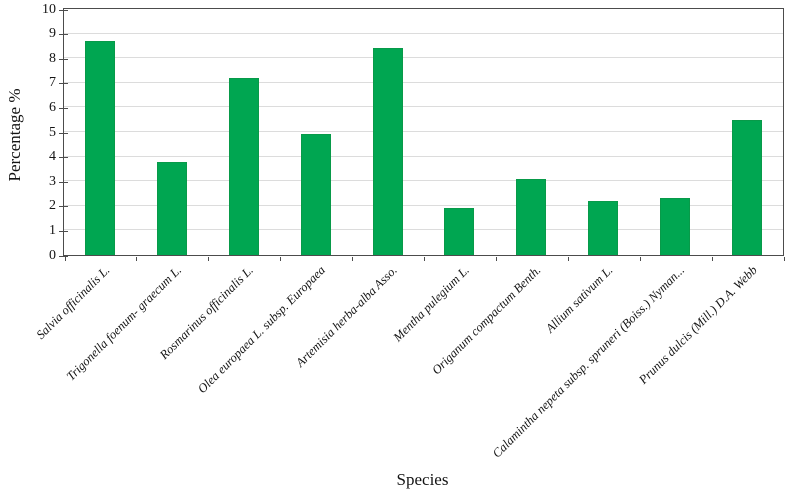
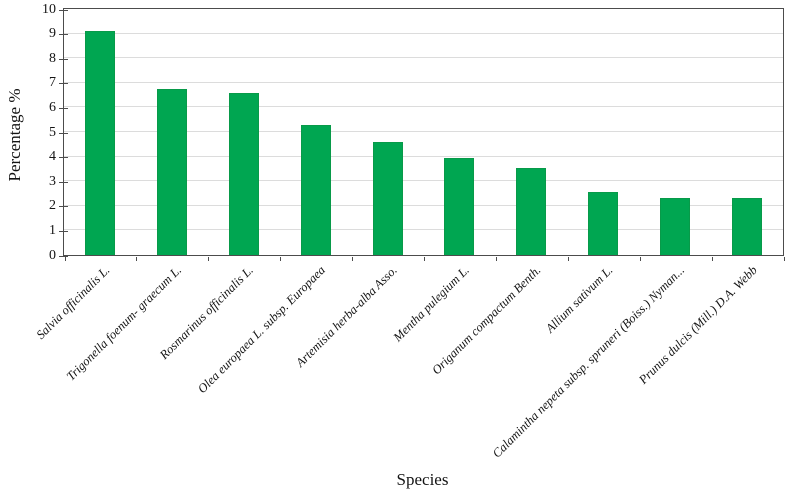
Salvia officinalis L.: 8.7 -> 9.1
Trigonella foenum- graecum L.: 3.8 -> 6.8
Rosmarinus officinalis L.: 7.2 -> 6.6
Olea europaea L. subsp. Europaea: 4.9 -> 5.3
Artemisia herba-alba Asso.: 8.4 -> 4.6
Mentha pulegium L.: 1.9 -> 4.0
Origanum compactum Benth.: 3.1 -> 3.5
Allium sativum L.: 2.2 -> 2.5
Prunus dulcis (Mill.) D.A. Webb: 5.5 -> 2.3
